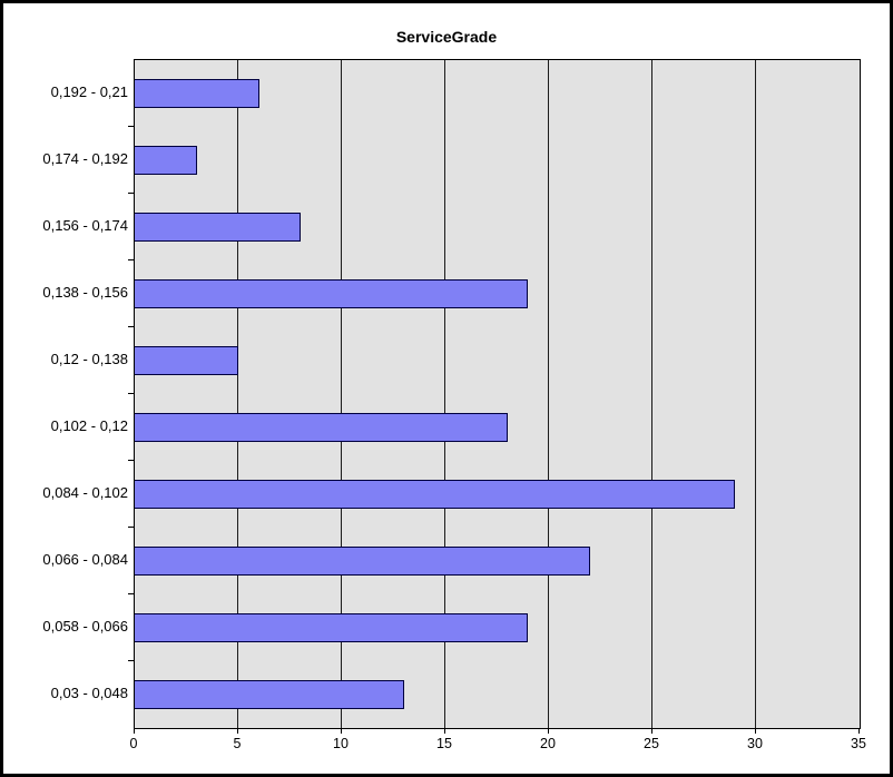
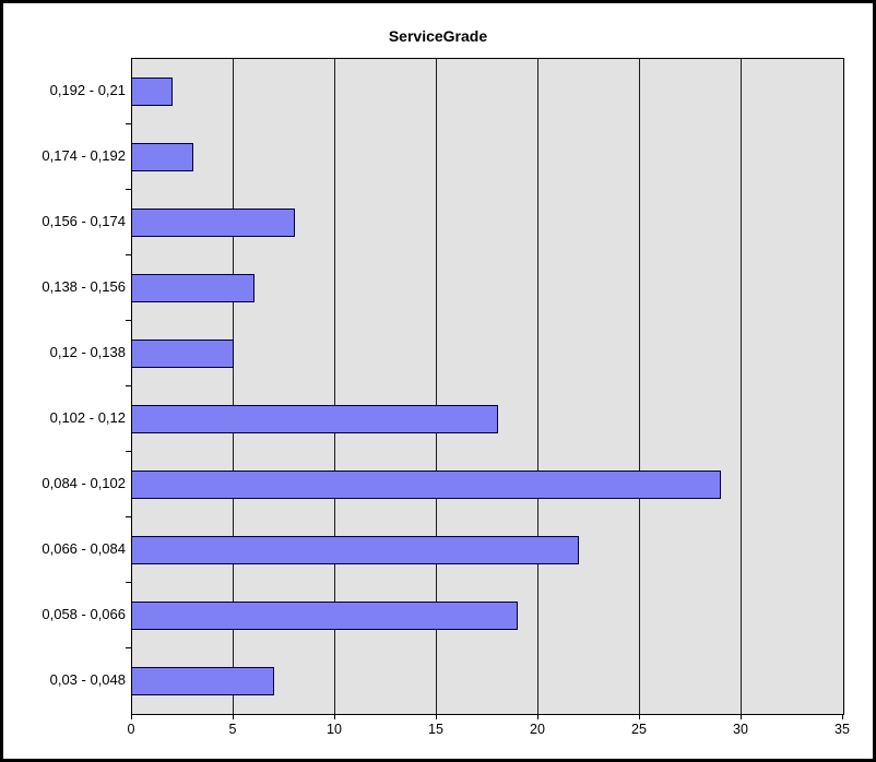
0,192 - 0,21: 6 -> 2
0,138 - 0,156: 19 -> 6
0,03 - 0,048: 13 -> 7
